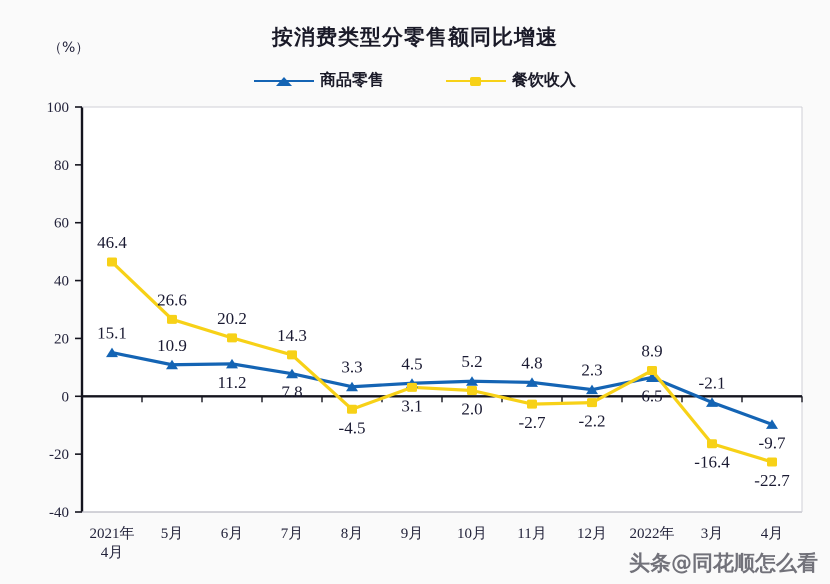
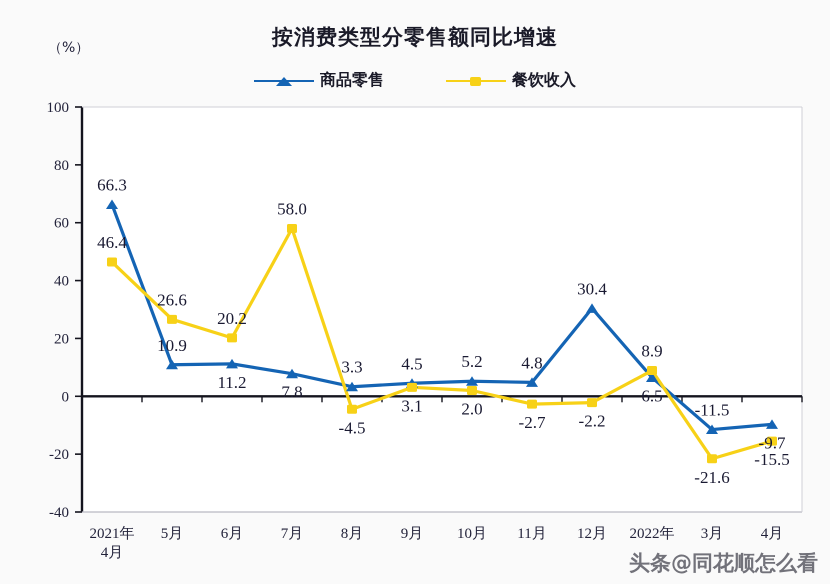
商品零售/2021年 4月: 15.1 -> 66.3
餐饮收入/7月: 14.3 -> 58.0
商品零售/12月: 2.3 -> 30.4
商品零售/3月: -2.1 -> -11.5
餐饮收入/3月: -16.4 -> -21.6
餐饮收入/4月: -22.7 -> -15.5
